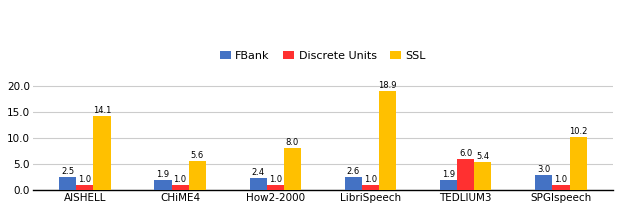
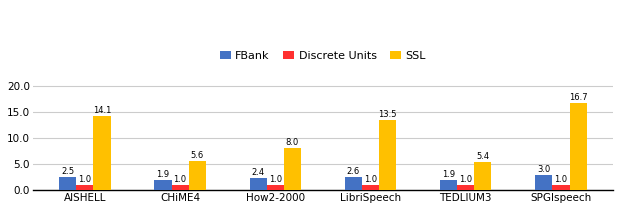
SSL/LibriSpeech: 18.9 -> 13.5
Discrete Units/TEDLIUM3: 6.0 -> 1.0
SSL/SPGIspeech: 10.2 -> 16.7
